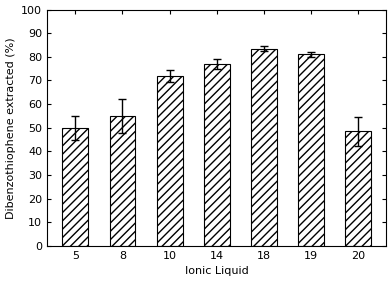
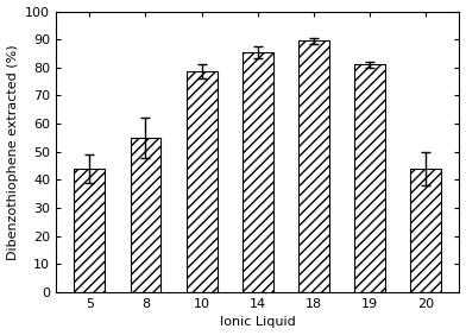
5: 50.0 -> 44.0
10: 72.0 -> 78.5
14: 77.0 -> 85.5
18: 83.5 -> 89.5
20: 48.5 -> 44.0
